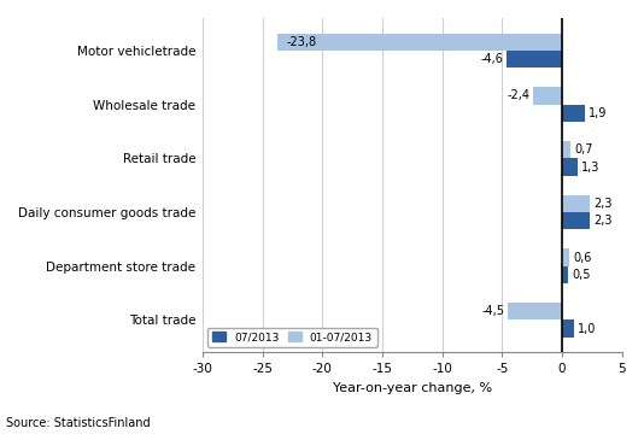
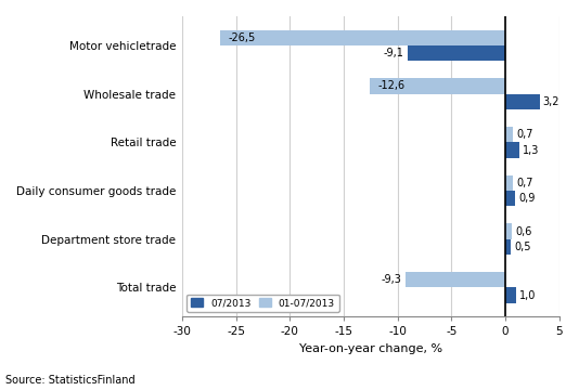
01-07/2013/Motor vehicletrade: -23,8 -> -26,5
07/2013/Motor vehicletrade: -4,6 -> -9,1
01-07/2013/Wholesale trade: -2,4 -> -12,6
07/2013/Wholesale trade: 1,9 -> 3,2
01-07/2013/Daily consumer goods trade: 2,3 -> 0,7
07/2013/Daily consumer goods trade: 2,3 -> 0,9
01-07/2013/Total trade: -4,5 -> -9,3
